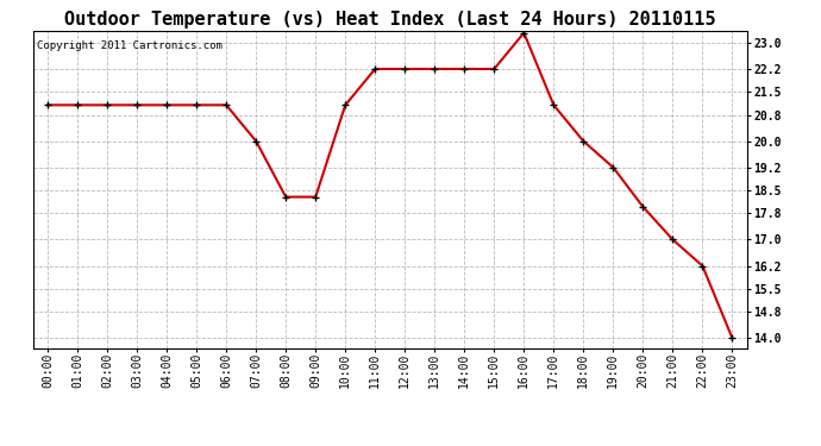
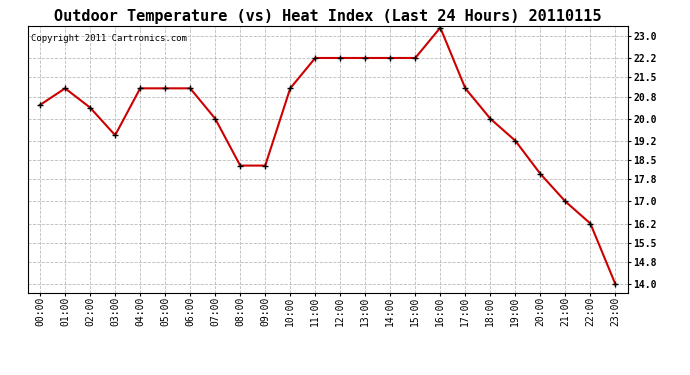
00:00: 21.1 -> 20.5
02:00: 21.1 -> 20.4
03:00: 21.1 -> 19.4
